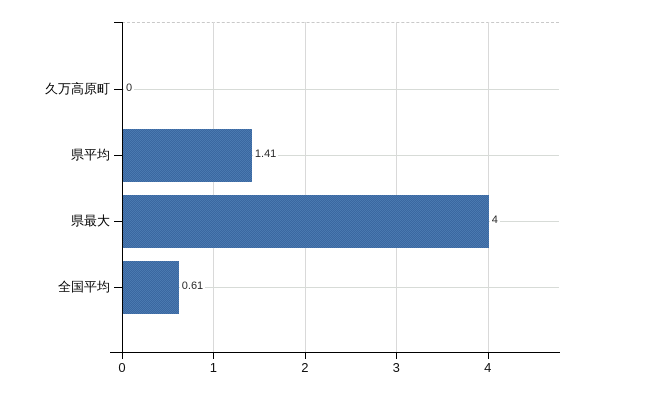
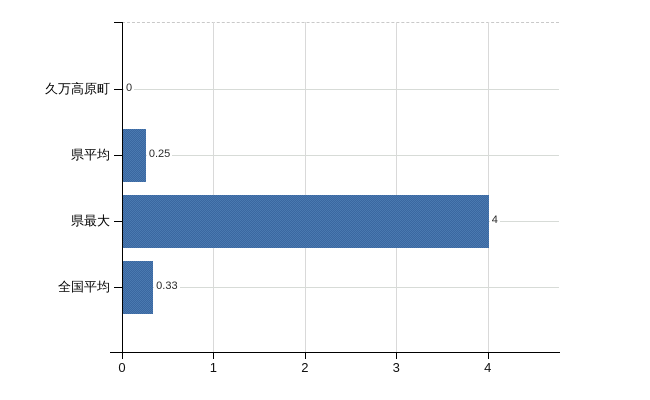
県平均: 1.41 -> 0.25
全国平均: 0.61 -> 0.33
